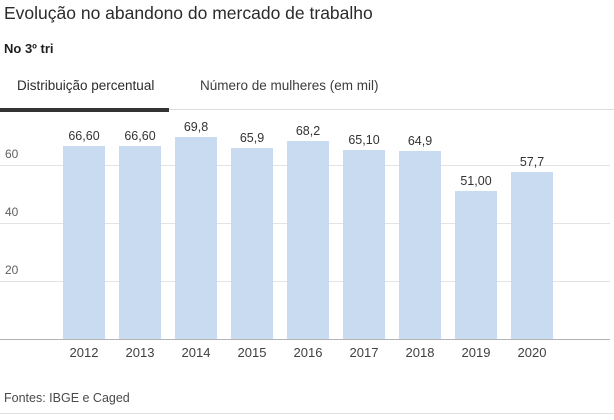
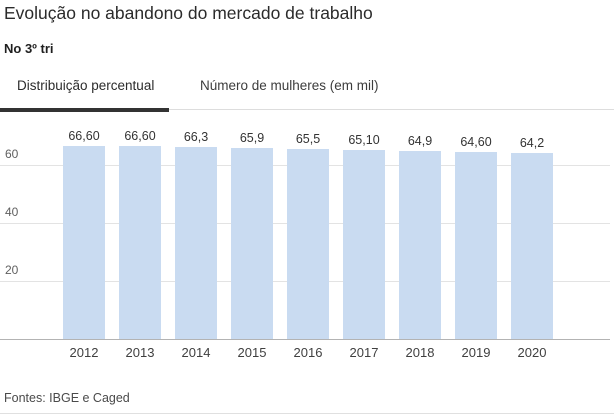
2014: 69,8 -> 66,3
2016: 68,2 -> 65,5
2019: 51,00 -> 64,60
2020: 57,7 -> 64,2
